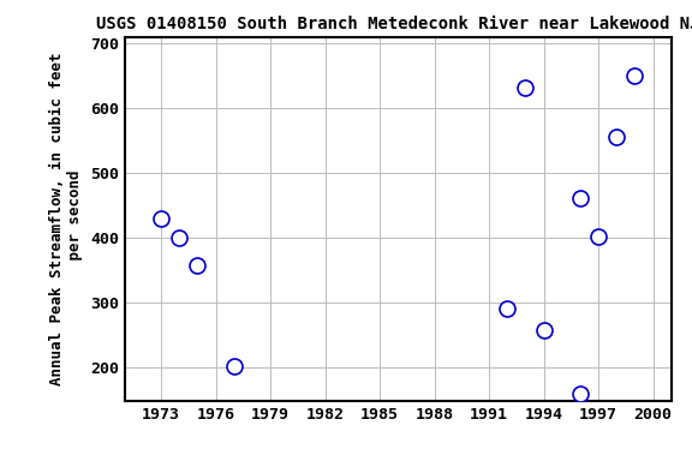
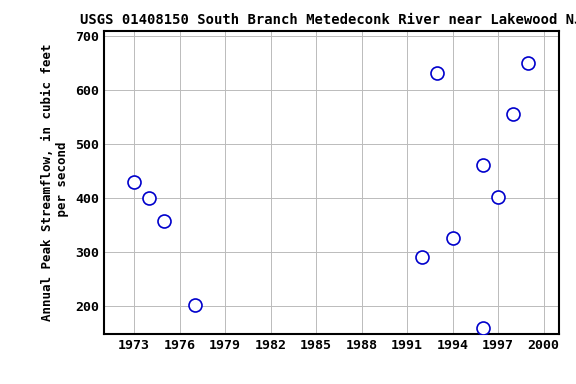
1994: 258 -> 326
